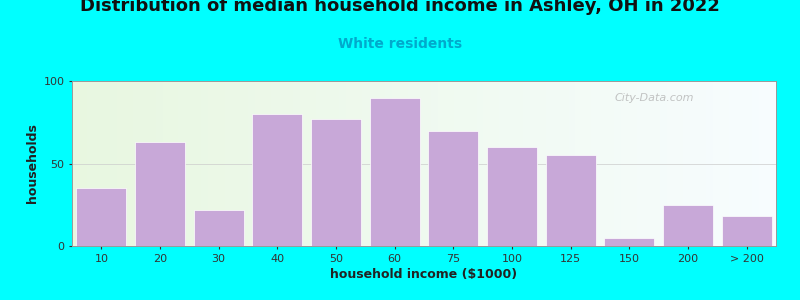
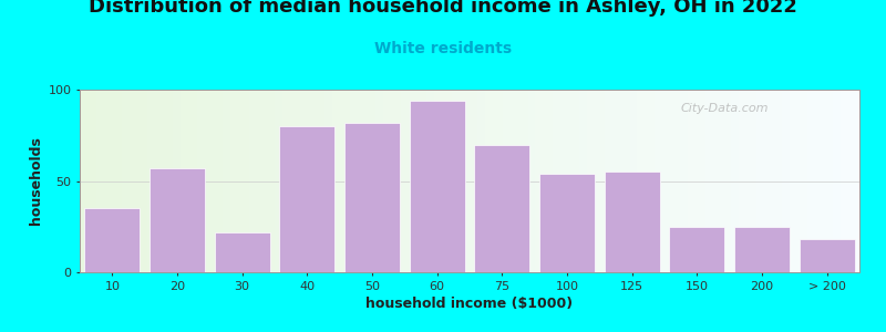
20: 63 -> 57
50: 77 -> 82
60: 90 -> 94
100: 60 -> 54
150: 5 -> 25
